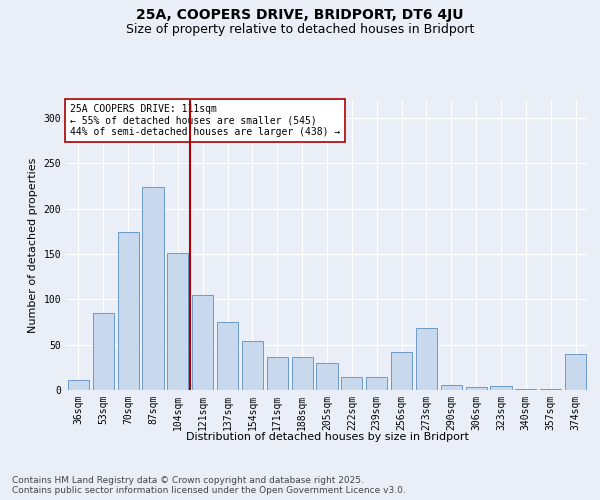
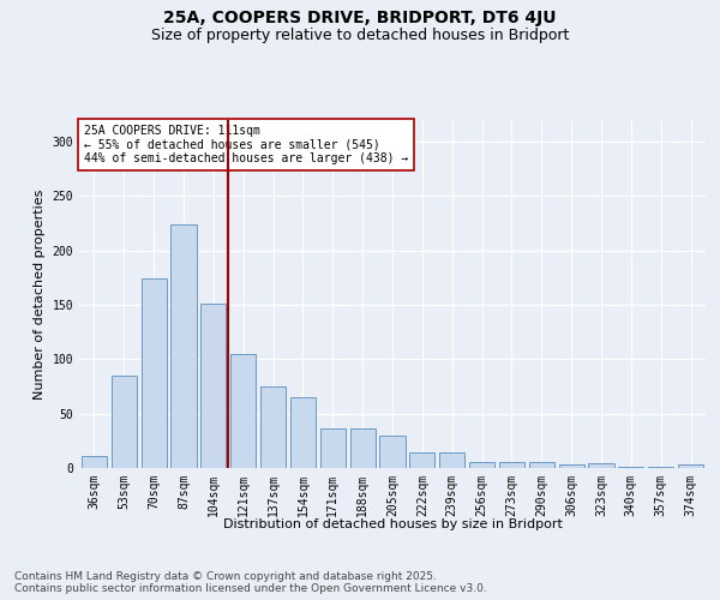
154sqm: 54 -> 65
256sqm: 42 -> 6
273sqm: 68 -> 6
374sqm: 40 -> 3
